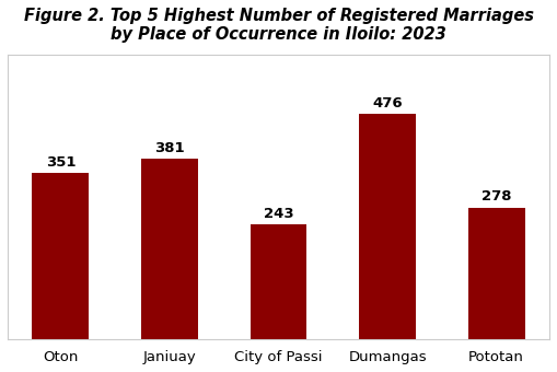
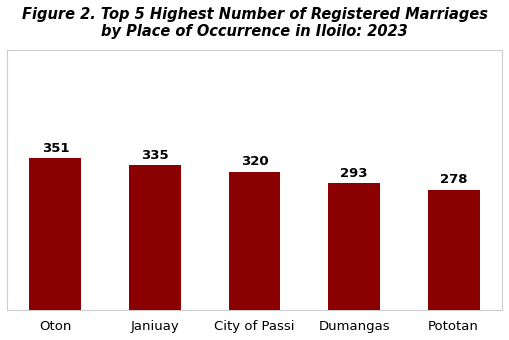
Janiuay: 381 -> 335
City of Passi: 243 -> 320
Dumangas: 476 -> 293
